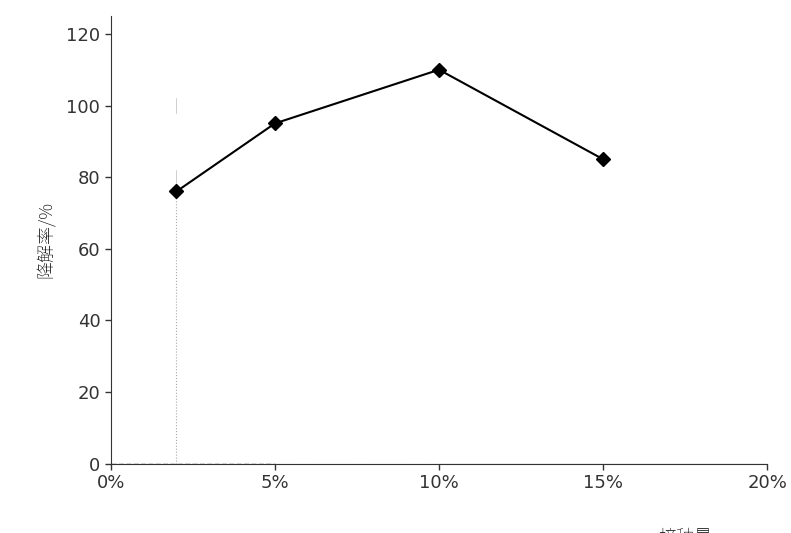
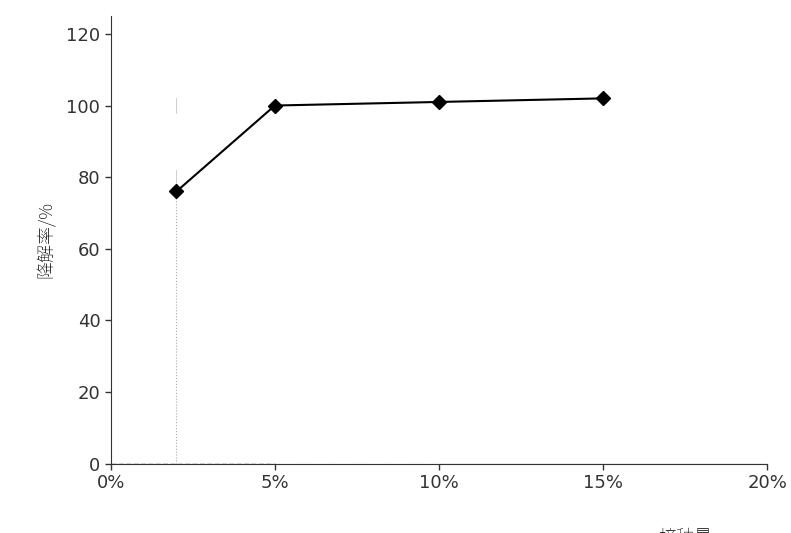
5%: 95 -> 100
10%: 110 -> 101
15%: 85 -> 102
